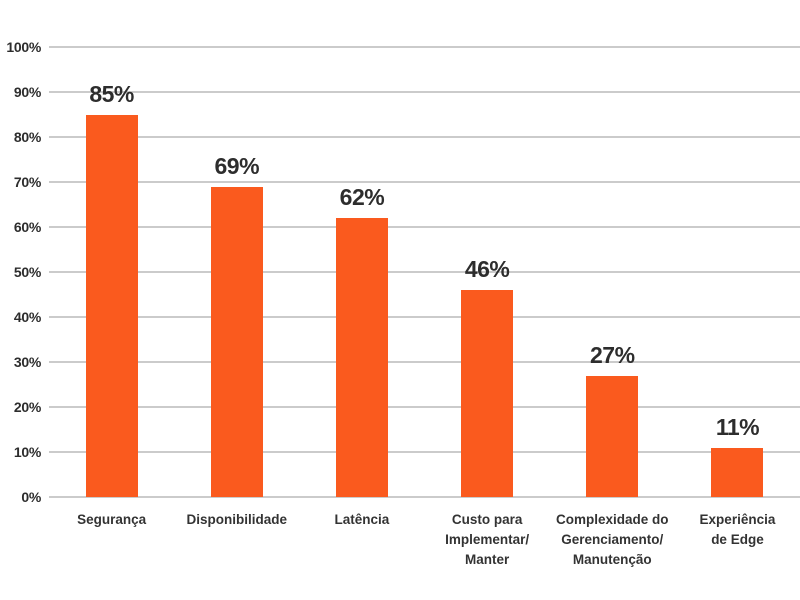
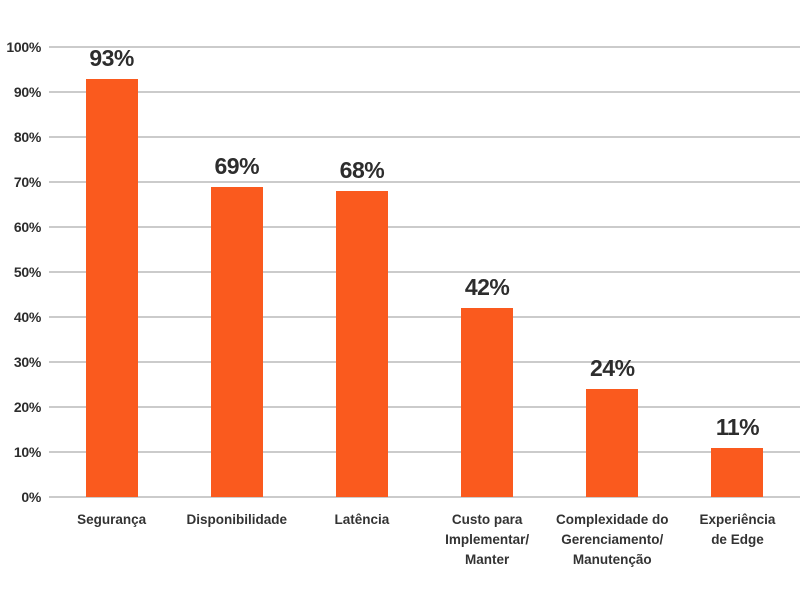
Segurança: 85% -> 93%
Latência: 62% -> 68%
Custo para Implementar/Manter: 46% -> 42%
Complexidade do Gerenciamento/Manutenção: 27% -> 24%
